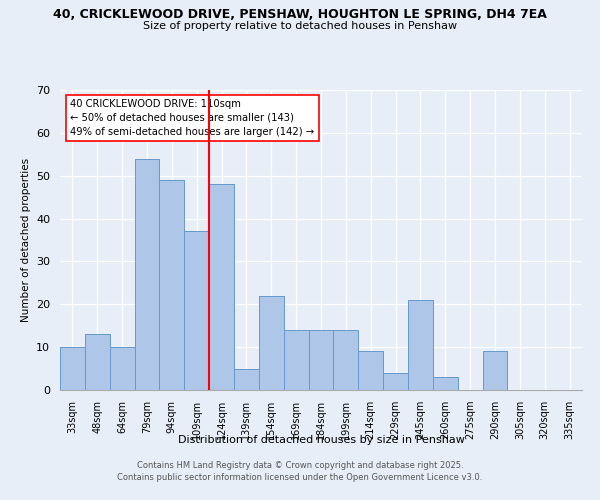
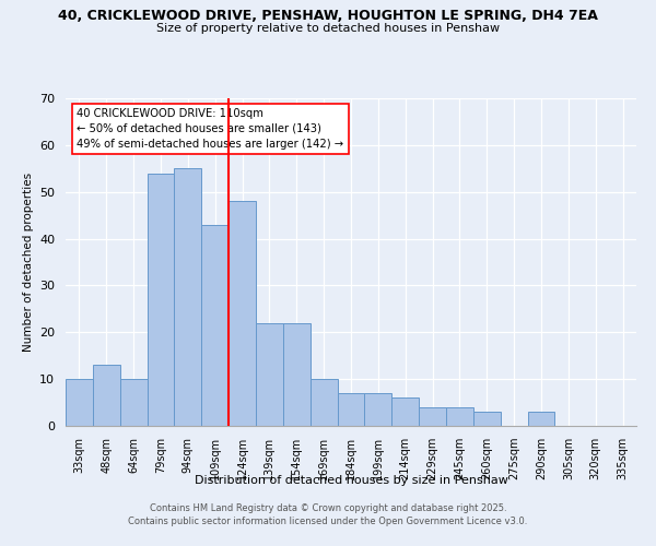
94sqm: 49 -> 55
109sqm: 37 -> 43
139sqm: 5 -> 22
169sqm: 14 -> 10
184sqm: 14 -> 7
199sqm: 14 -> 7
214sqm: 9 -> 6
245sqm: 21 -> 4
290sqm: 9 -> 3
